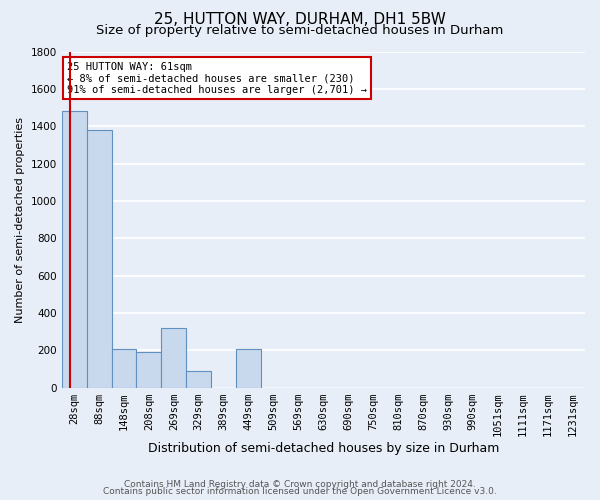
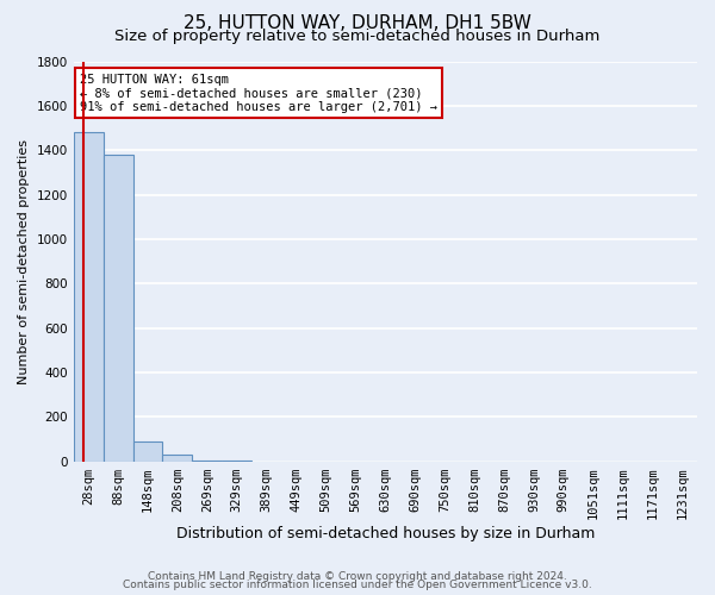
148sqm: 210 -> 90
208sqm: 190 -> 30
269sqm: 320 -> 0
329sqm: 90 -> 0
449sqm: 210 -> 0
